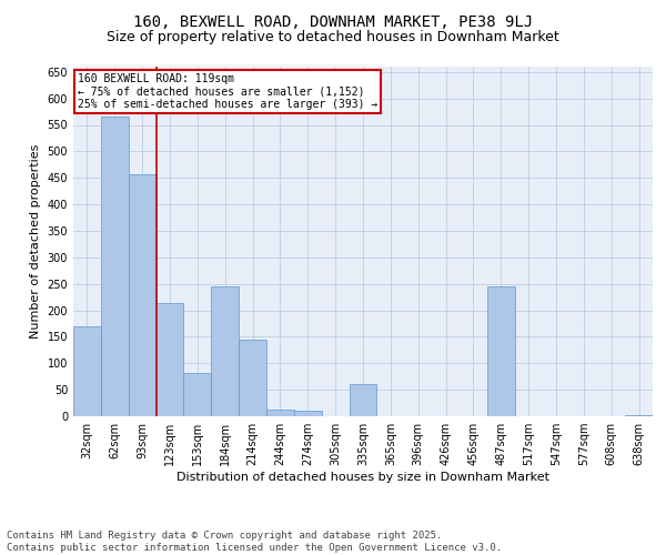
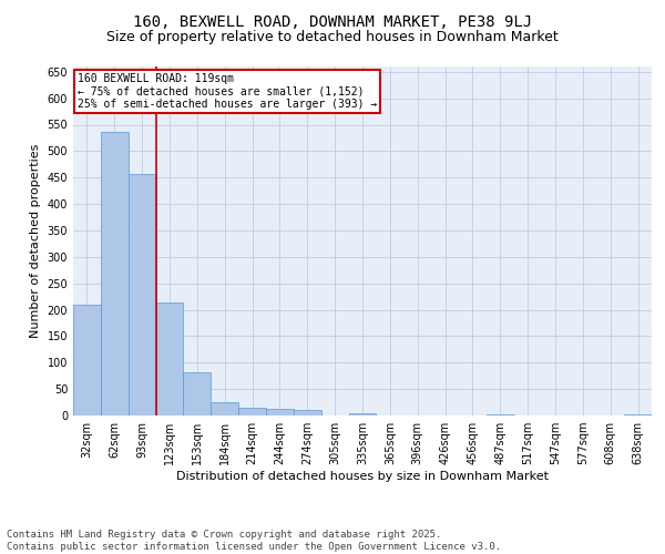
32sqm: 170 -> 209
62sqm: 565 -> 536
184sqm: 245 -> 26
214sqm: 145 -> 15
335sqm: 60 -> 5
487sqm: 245 -> 3
